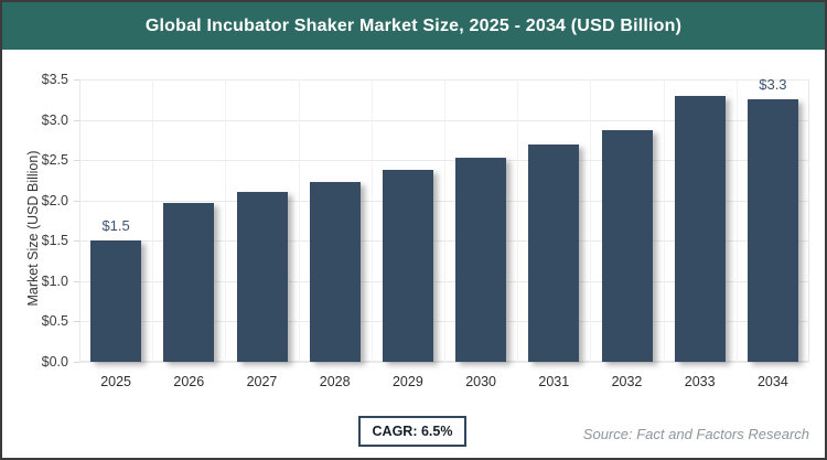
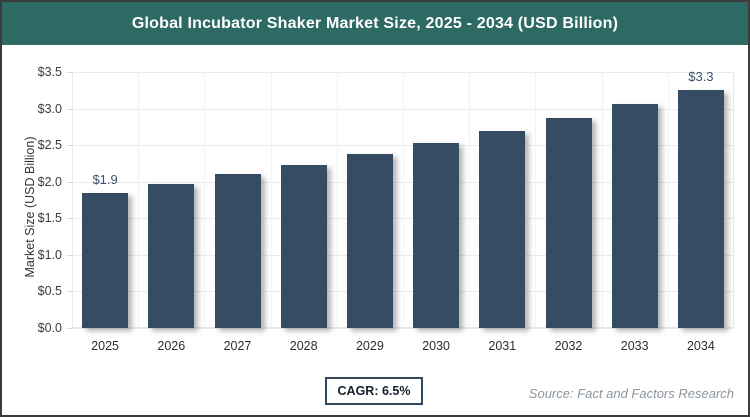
2025: $1.5 -> $1.9
2033: $3.3 -> $3.1
